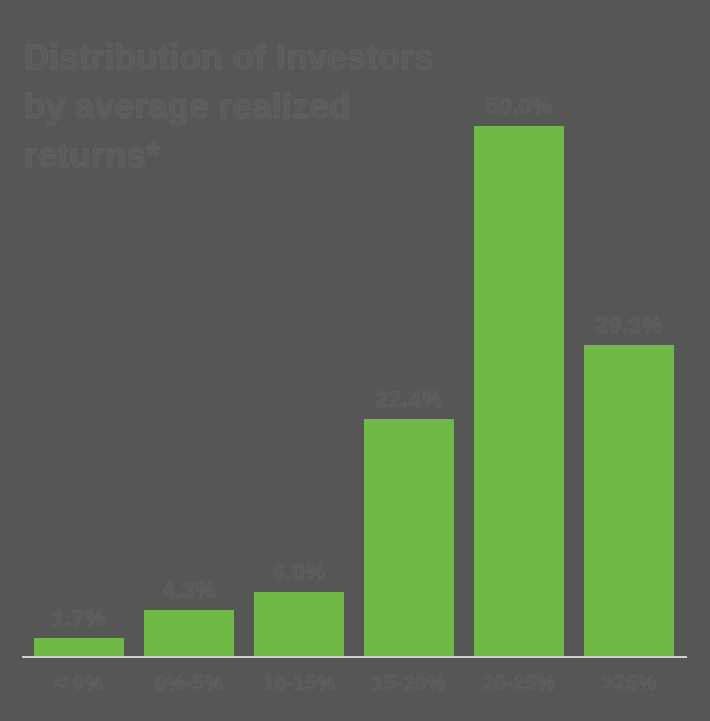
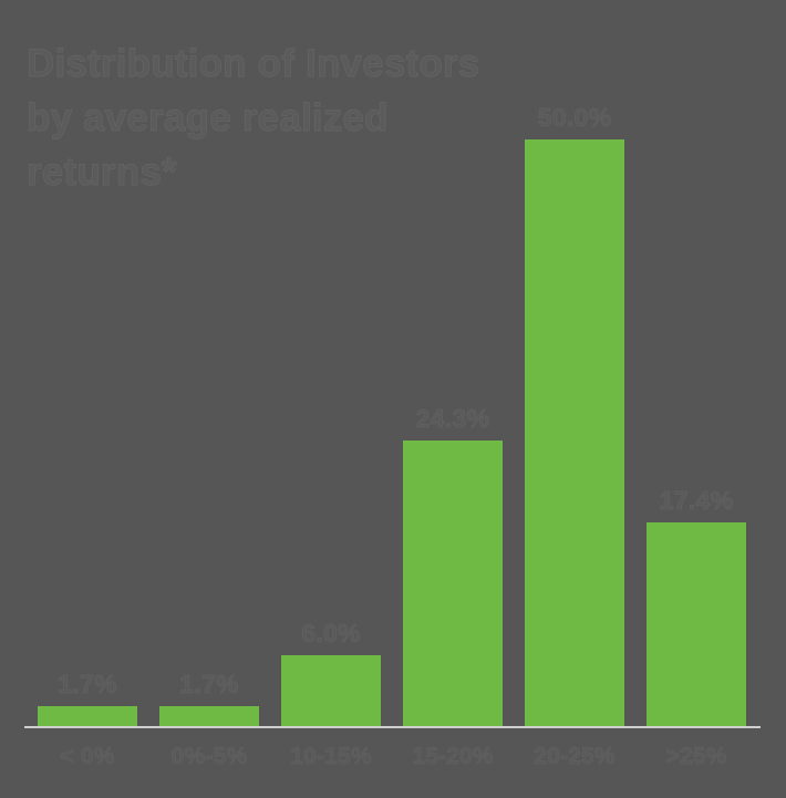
0%-5%: 4.3% -> 1.7%
15-20%: 22.4% -> 24.3%
>25%: 29.3% -> 17.4%
